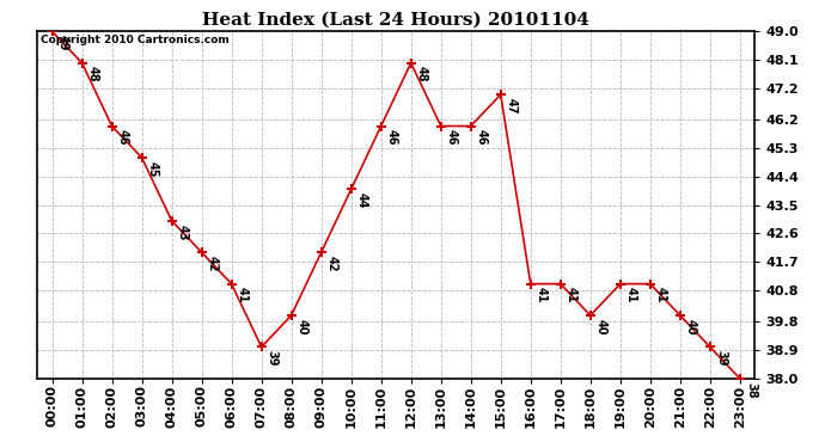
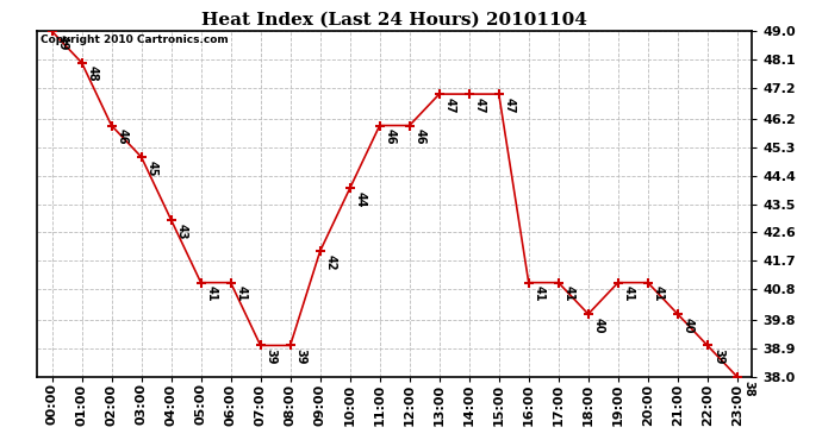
05:00: 42 -> 41
08:00: 40 -> 39
12:00: 48 -> 46
13:00: 46 -> 47
14:00: 46 -> 47
